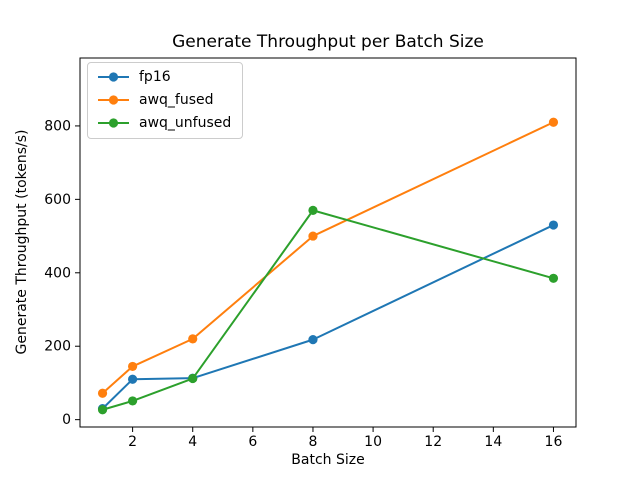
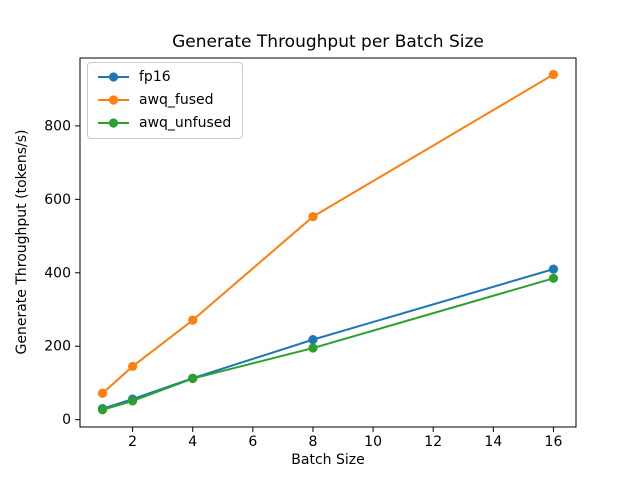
fp16/2: 110 -> 60
awq_fused/4: 220 -> 270
awq_fused/8: 500 -> 550
awq_unfused/8: 570 -> 200
fp16/16: 530 -> 410
awq_fused/16: 810 -> 940
